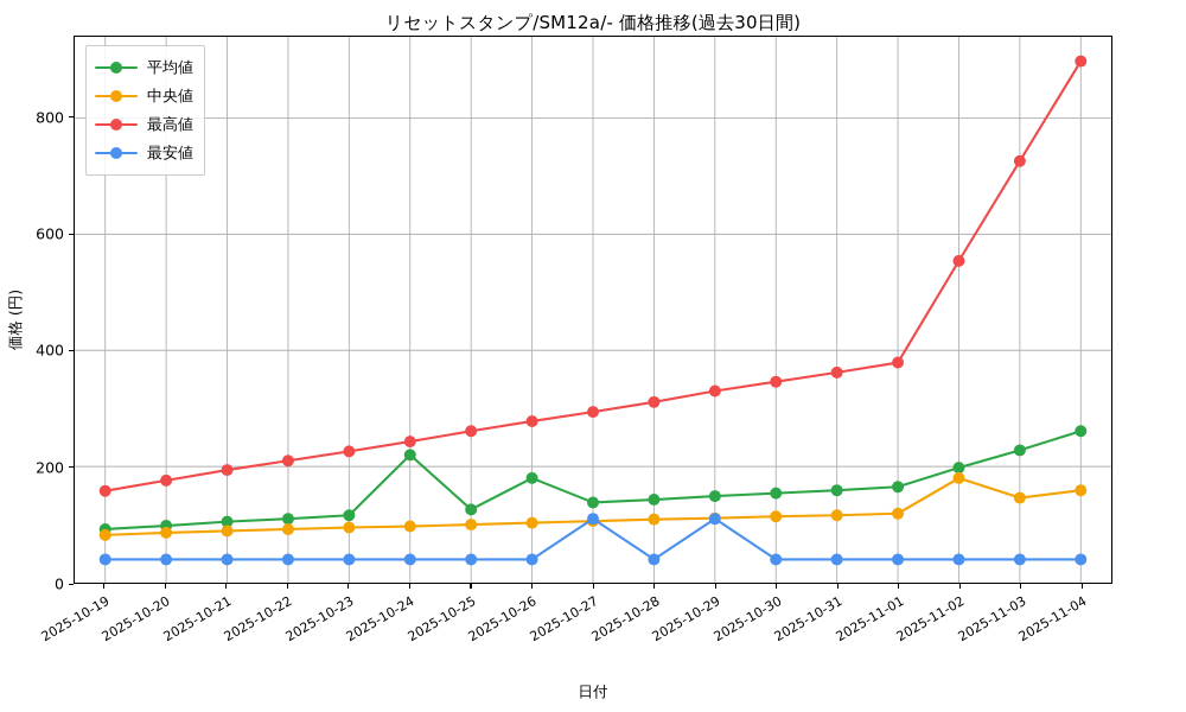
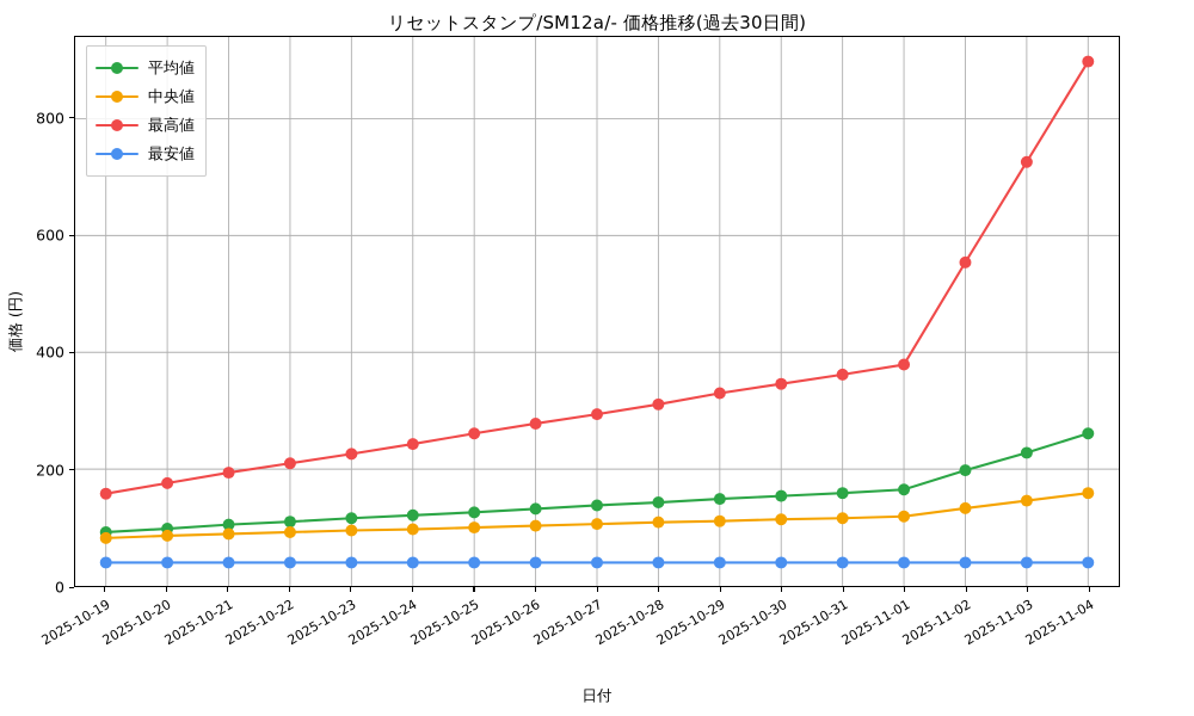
平均値/2025-10-24: 220 -> 120
平均値/2025-10-26: 180 -> 130
最安値/2025-10-27: 110 -> 40
最安値/2025-10-29: 110 -> 40
中央値/2025-11-02: 180 -> 130
